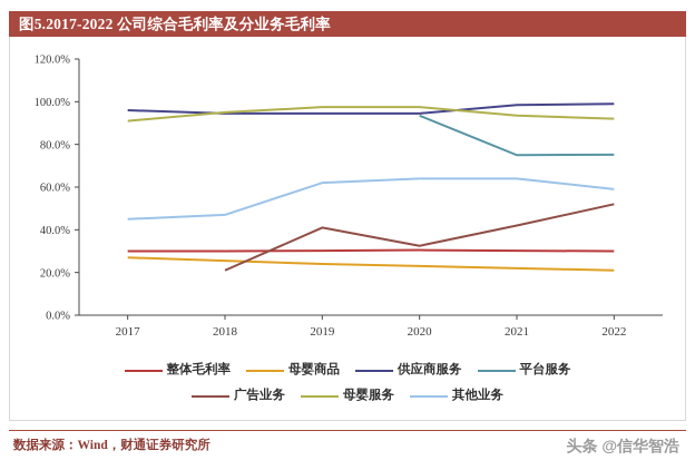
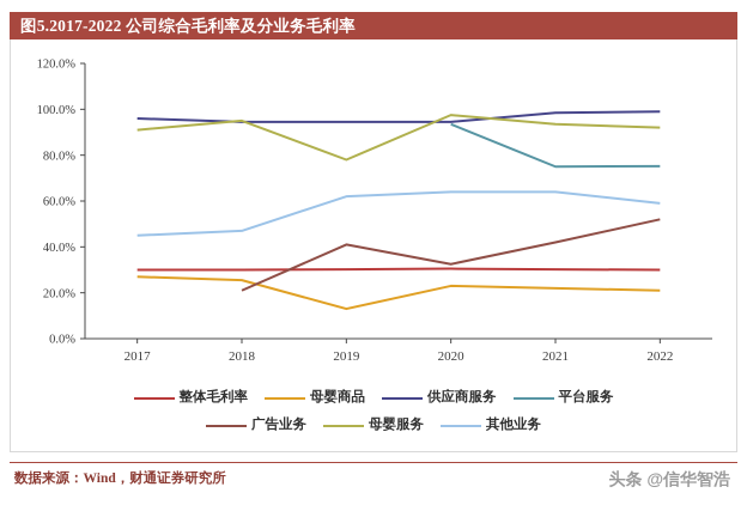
母婴商品/2019: 24% -> 13%
母婴服务/2019: 98% -> 78%
